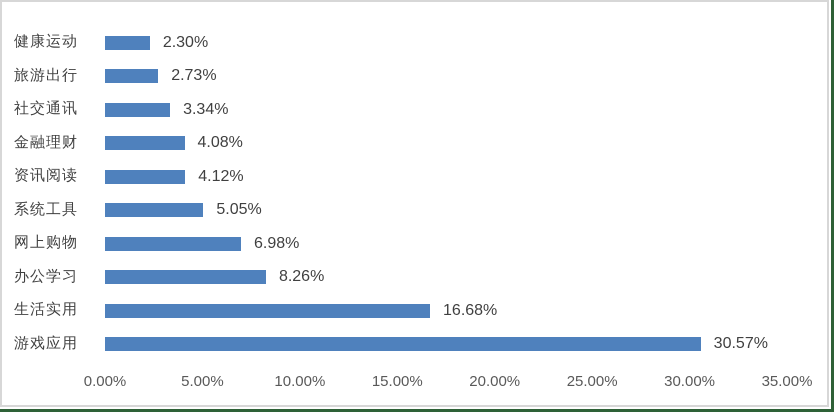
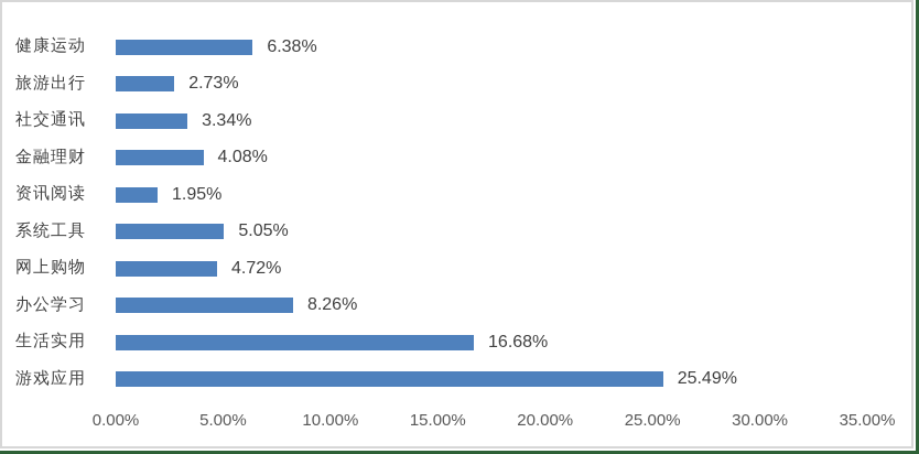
健康运动: 2.30% -> 6.38%
资讯阅读: 4.12% -> 1.95%
网上购物: 6.98% -> 4.72%
游戏应用: 30.57% -> 25.49%
